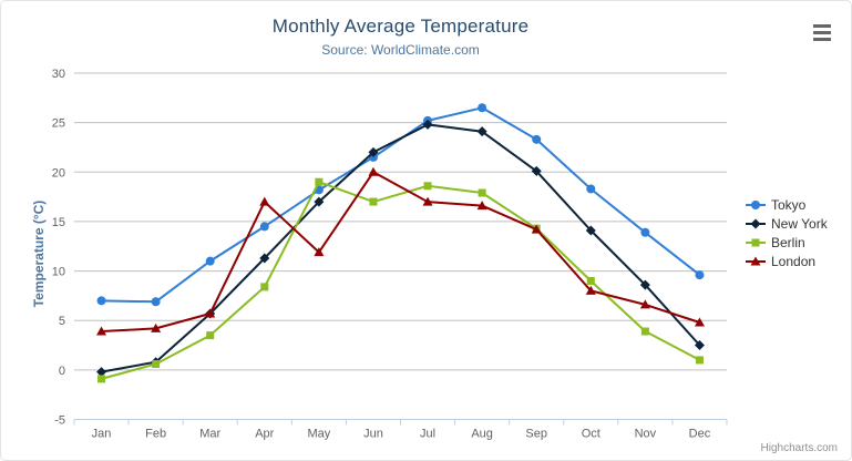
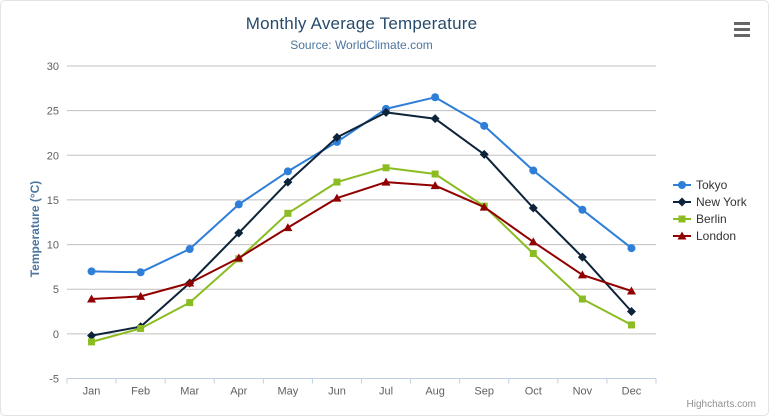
Tokyo/Mar: 11 -> 10
London/Apr: 17 -> 8
Berlin/May: 19 -> 14
London/Jun: 20 -> 15
London/Oct: 8 -> 10
